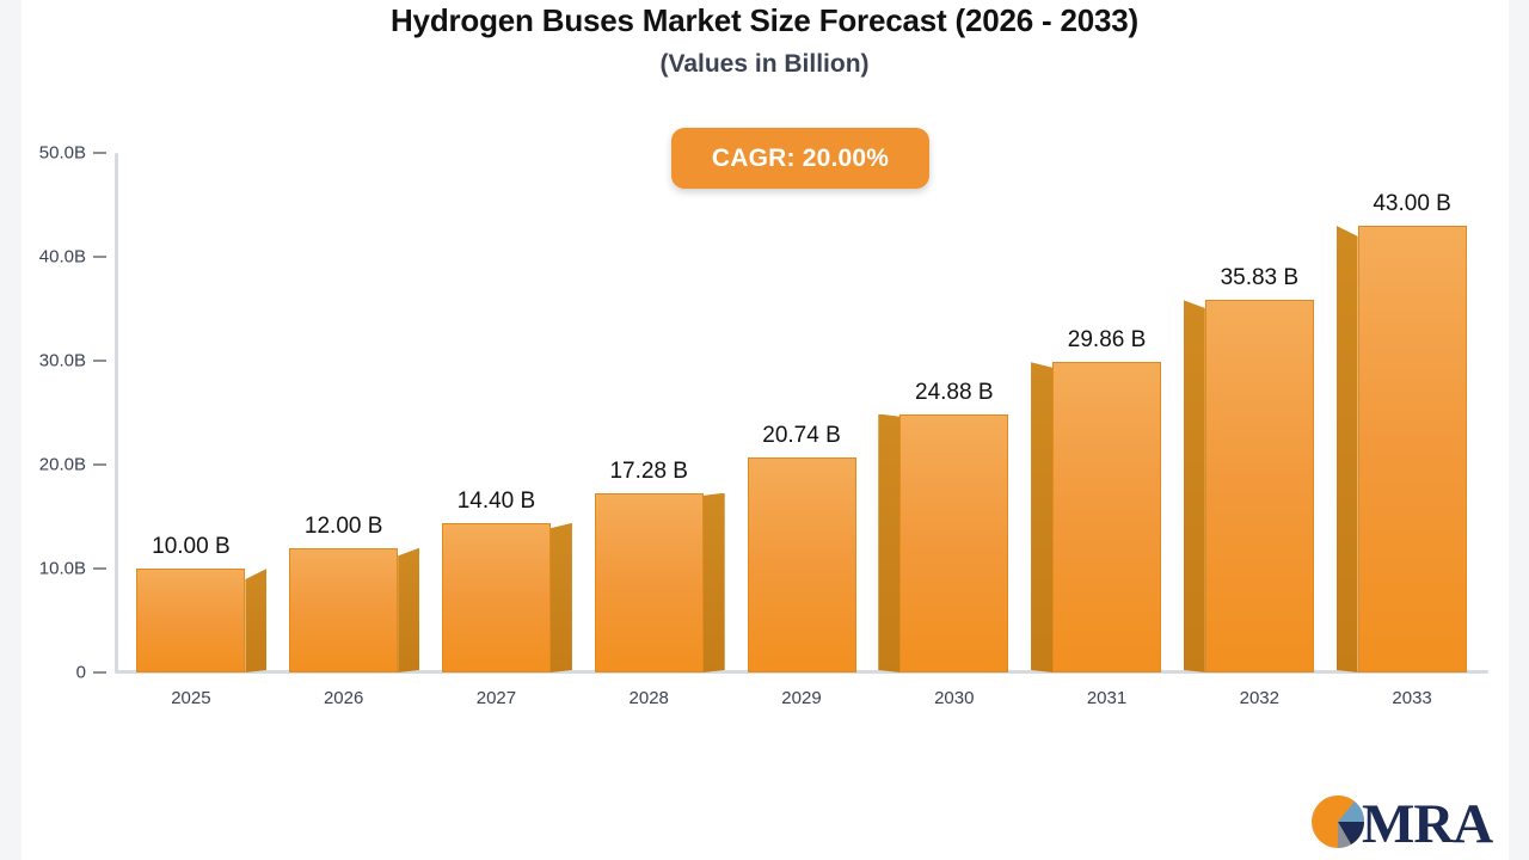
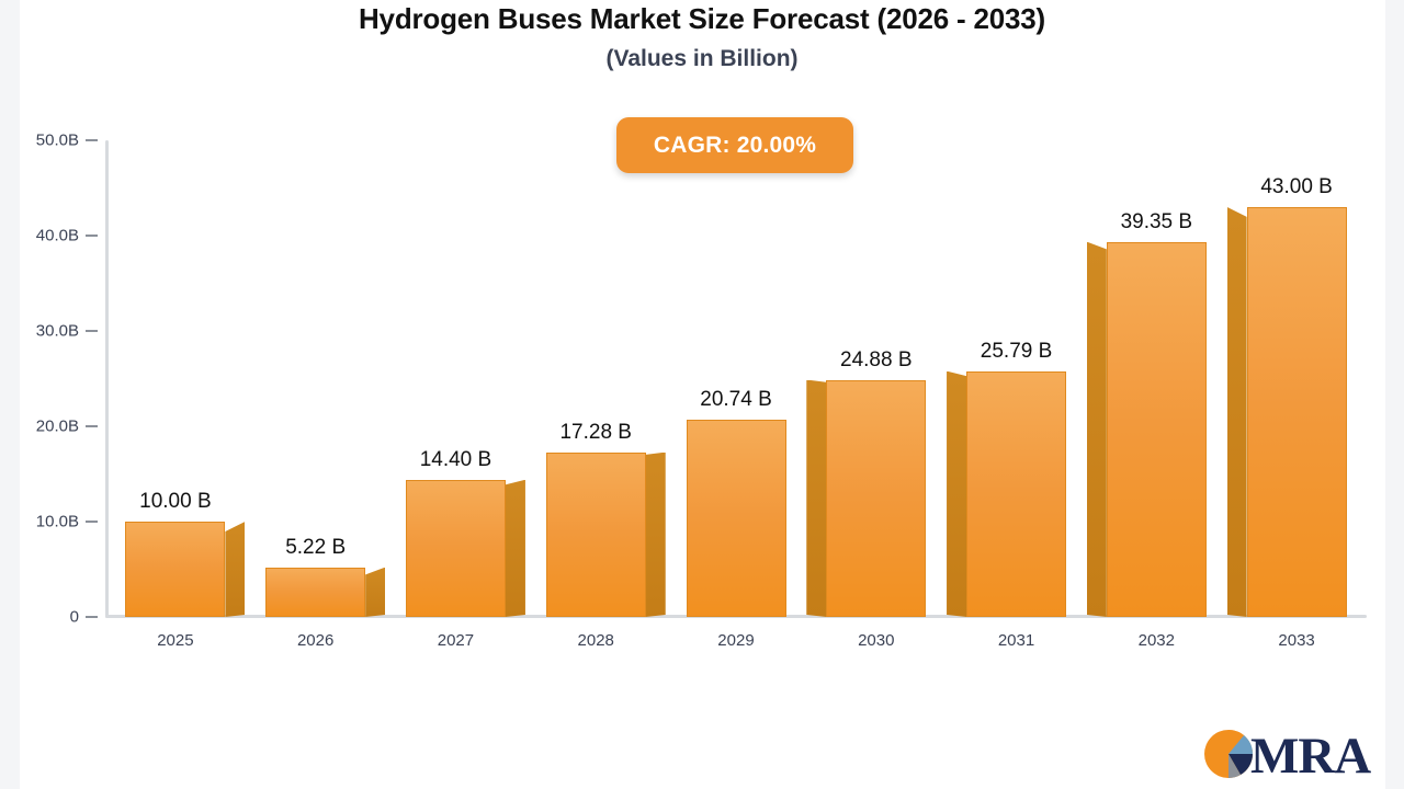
2026: 12.00 -> 5.22
2031: 29.86 -> 25.79
2032: 35.83 -> 39.35
